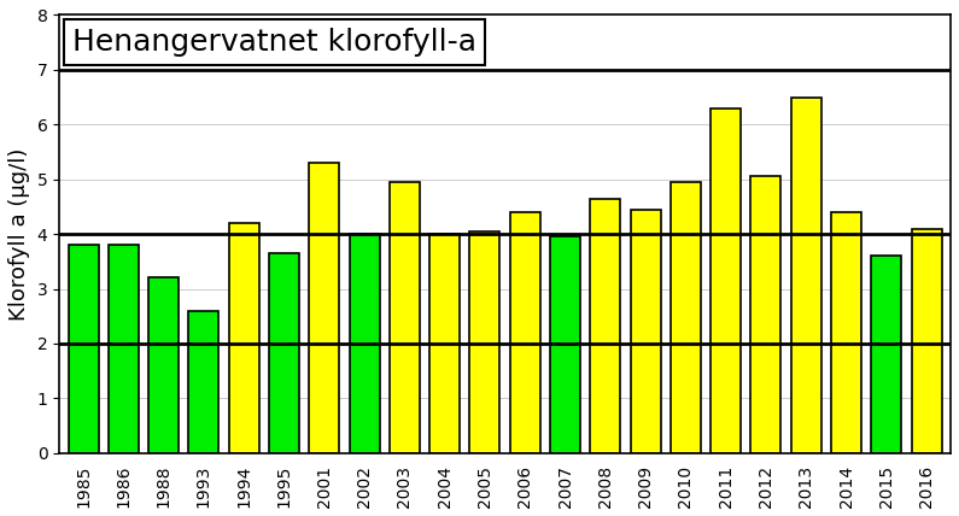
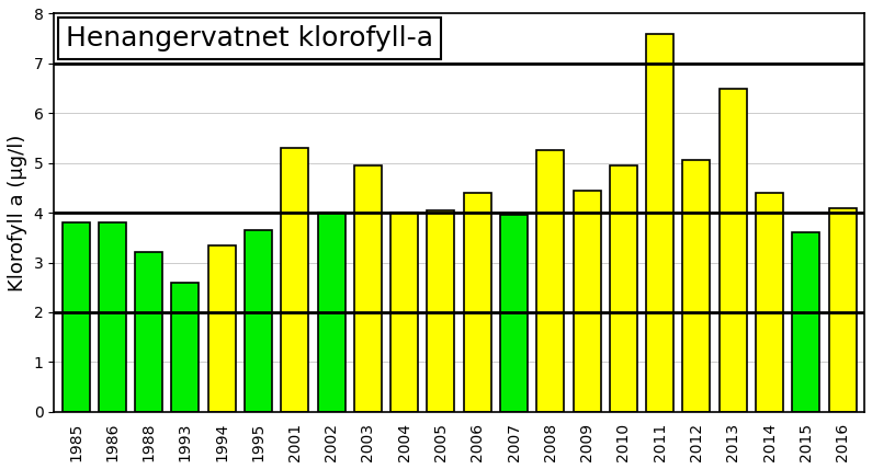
1994: 4.20 -> 3.35
2008: 4.65 -> 5.25
2011: 6.30 -> 7.60
